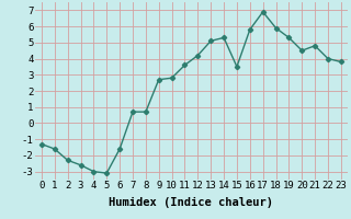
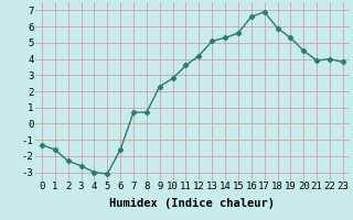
9: 2.7 -> 2.3
15: 3.5 -> 5.6
16: 5.8 -> 6.6
21: 4.8 -> 3.9
